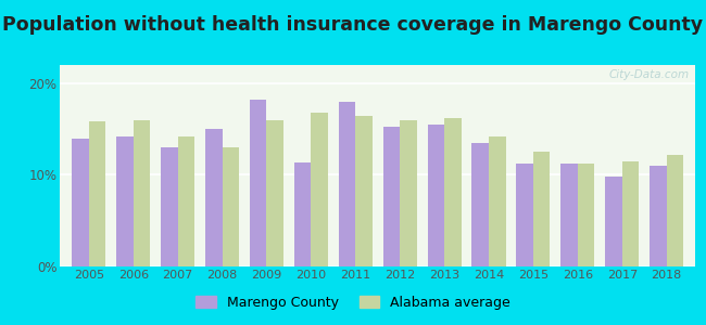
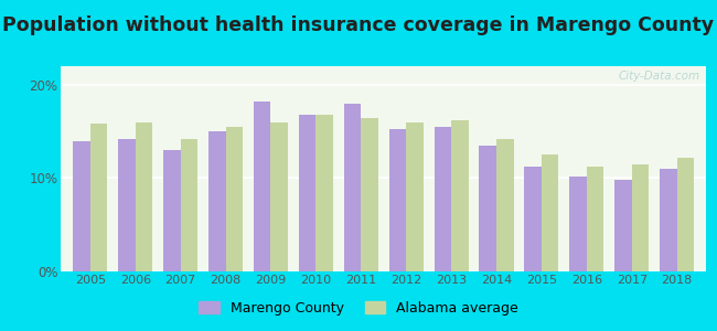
Alabama average/2008: 13.0% -> 15.5%
Marengo County/2010: 11.4% -> 16.8%
Marengo County/2016: 11.2% -> 10.2%
